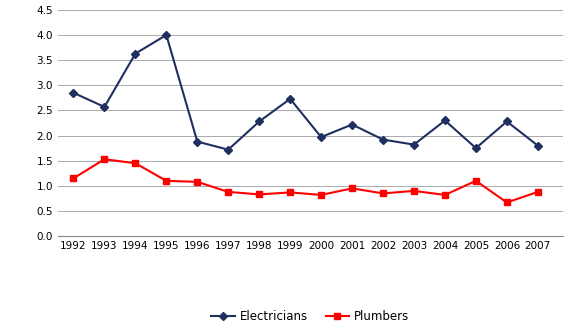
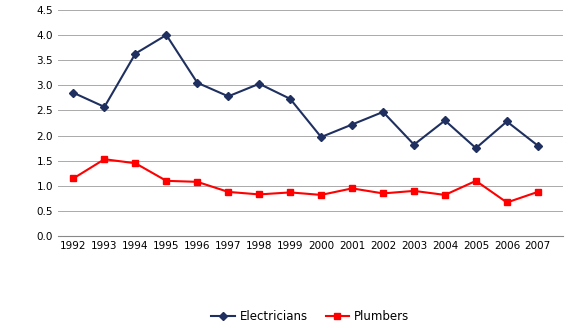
Electricians/1996: 1.88 -> 3.05
Electricians/1997: 1.72 -> 2.78
Electricians/1998: 2.28 -> 3.03
Electricians/2002: 1.92 -> 2.47
